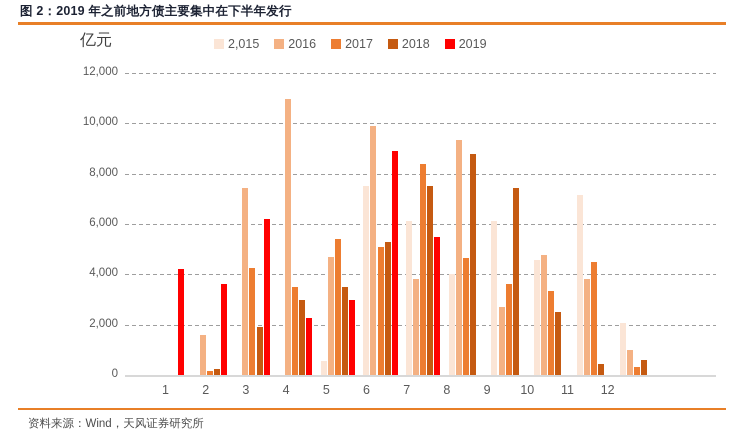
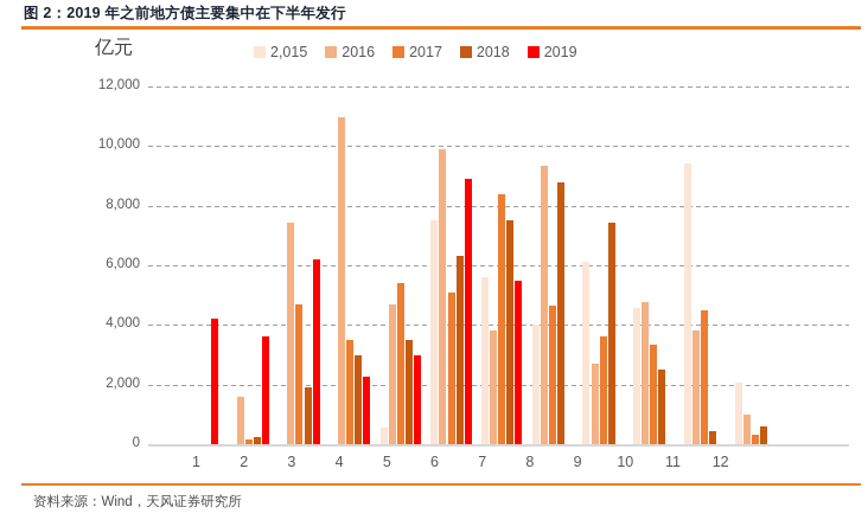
2017/3: 4200 -> 4700
2018/6: 5300 -> 6300
2,015/7: 6100 -> 5600
2,015/11: 7200 -> 9400
